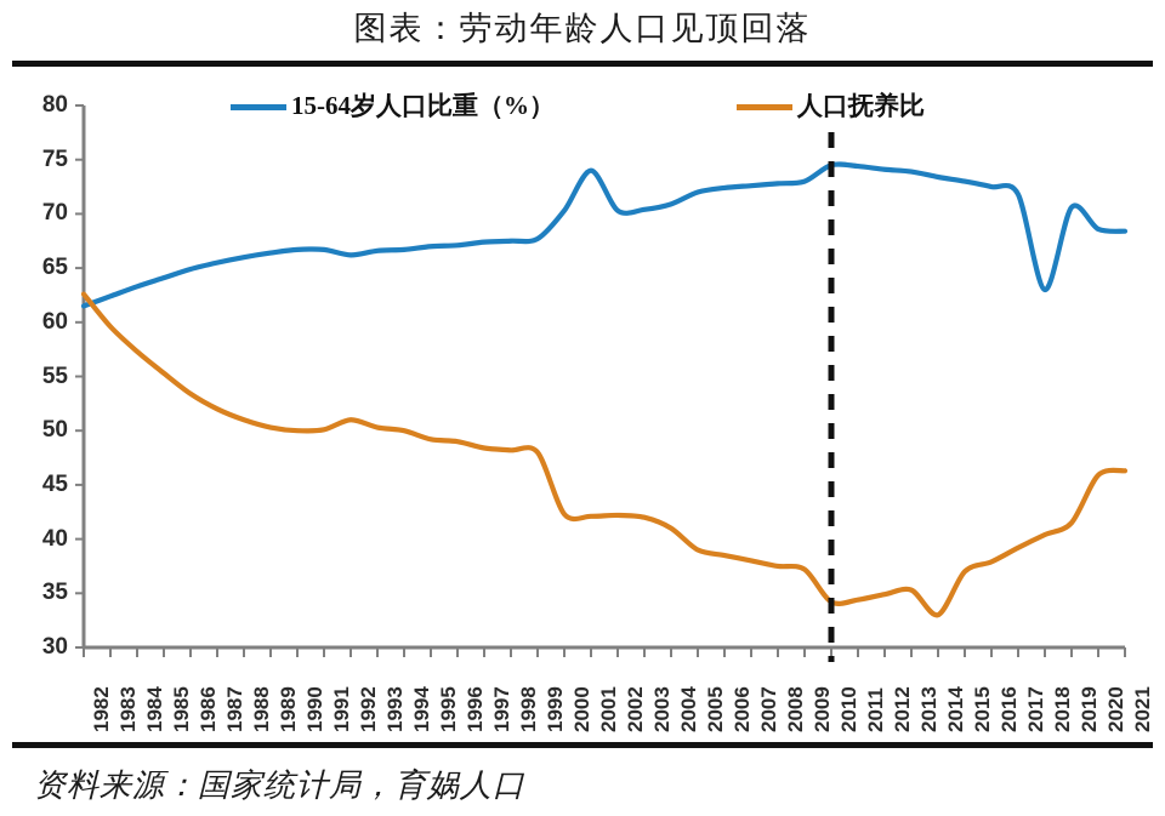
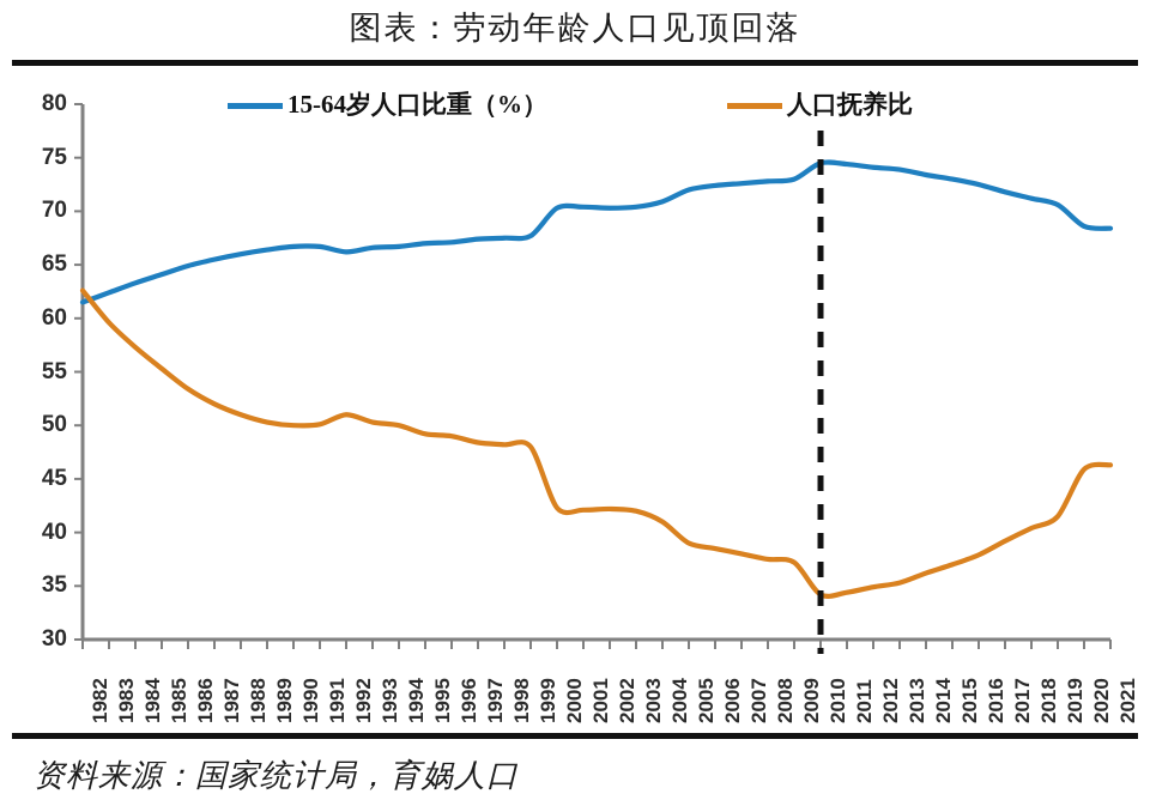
15-64岁人口比重（%）/2001: 74 -> 70
人口抚养比/2014: 33 -> 36
15-64岁人口比重（%）/2018: 63 -> 71
